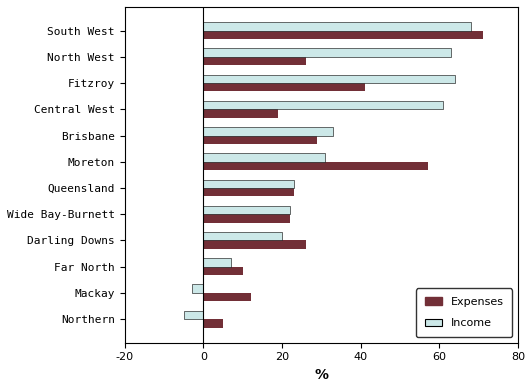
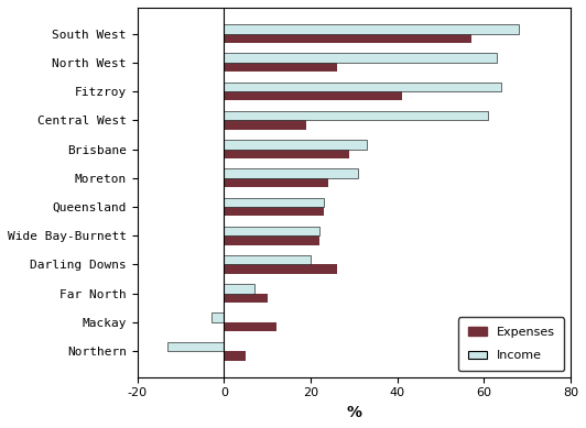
Expenses/South West: 71 -> 57
Expenses/Moreton: 57 -> 24
Income/Northern: -5 -> -13
